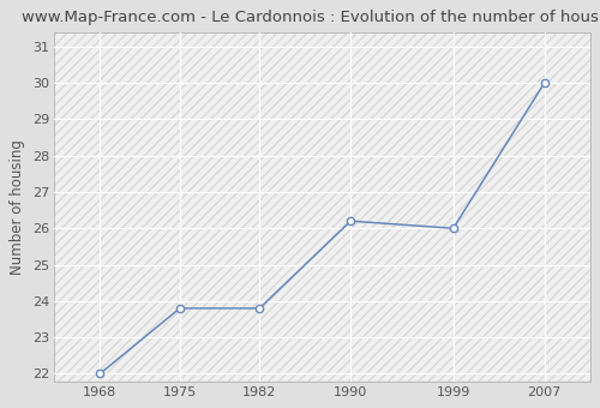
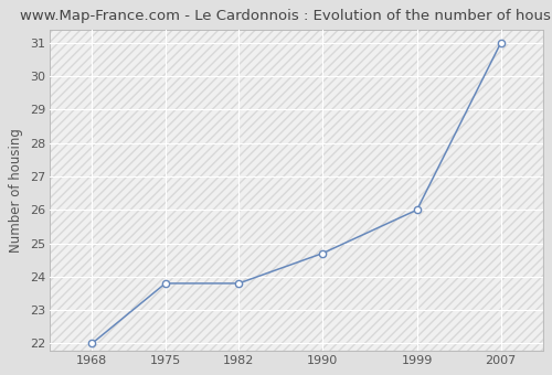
1990: 26.2 -> 24.7
2007: 30.0 -> 31.0
